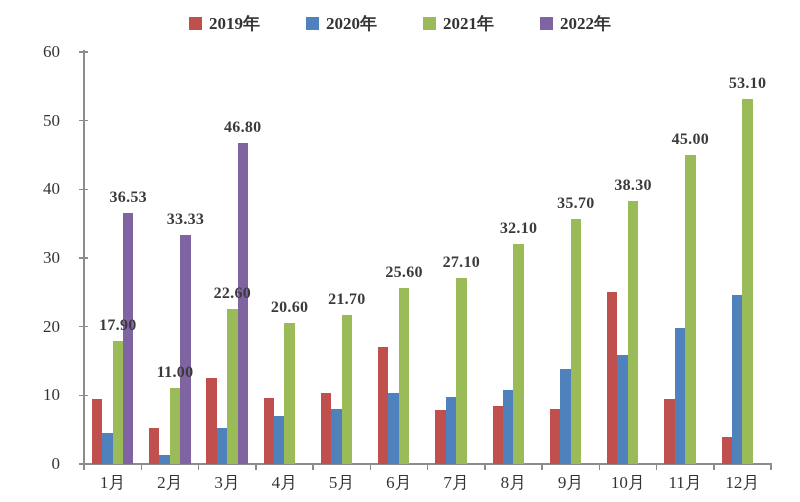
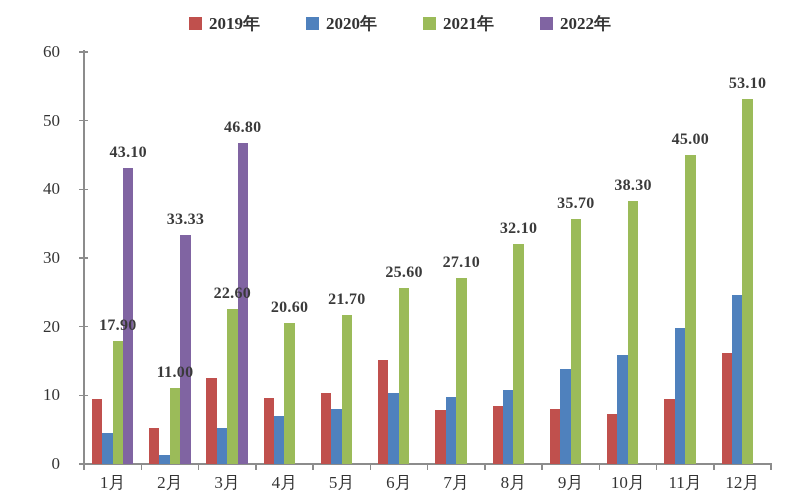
2022年/1月: 36.53 -> 43.10
2019年/6月: 17 -> 15
2019年/10月: 25 -> 7
2019年/12月: 4 -> 16
